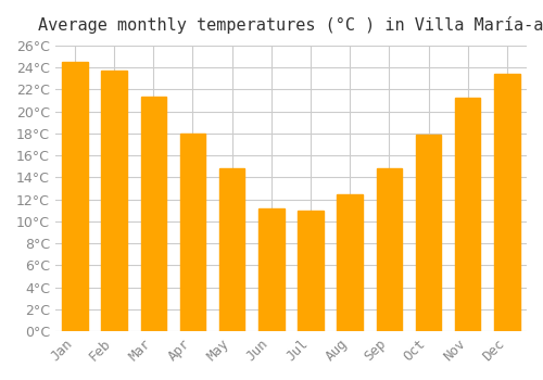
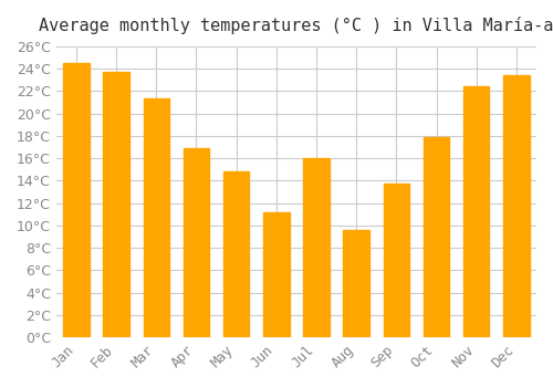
Apr: 18.0°C -> 16.9°C
Jul: 11.0°C -> 16.0°C
Aug: 12.5°C -> 9.6°C
Sep: 14.8°C -> 13.7°C
Nov: 21.2°C -> 22.4°C
